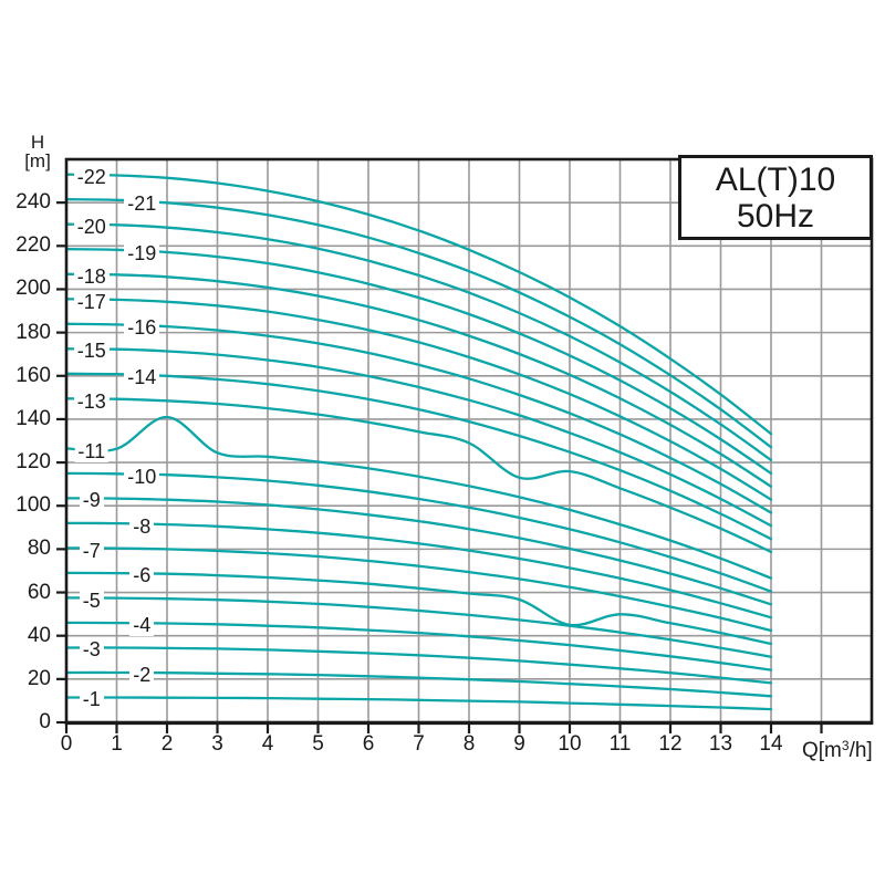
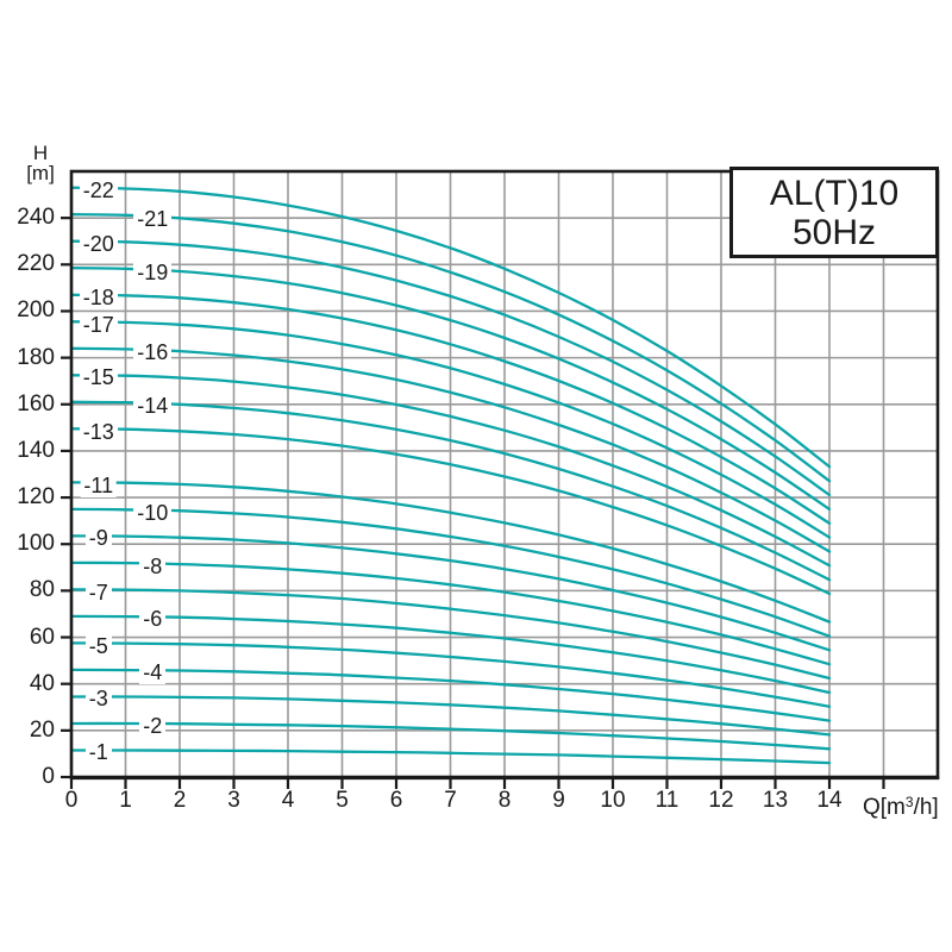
-11/2: 141 -> 126
-13/9: 113 -> 123
-6/10: 45 -> 54
